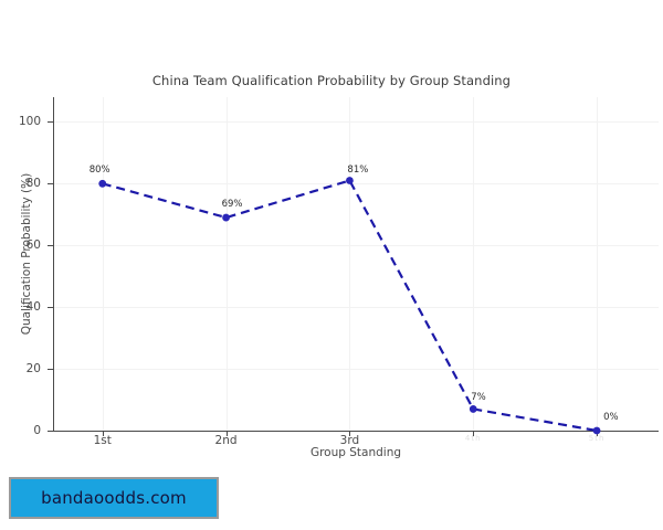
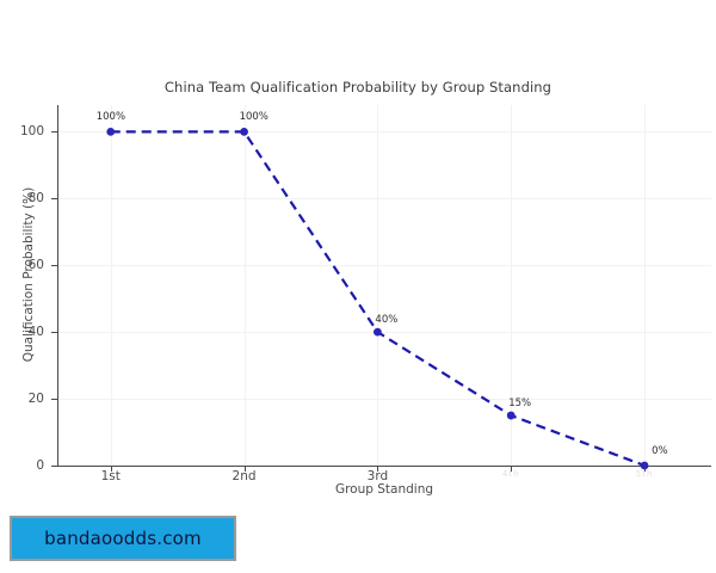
1st: 80% -> 100%
2nd: 69% -> 100%
3rd: 81% -> 40%
4th: 7% -> 15%
